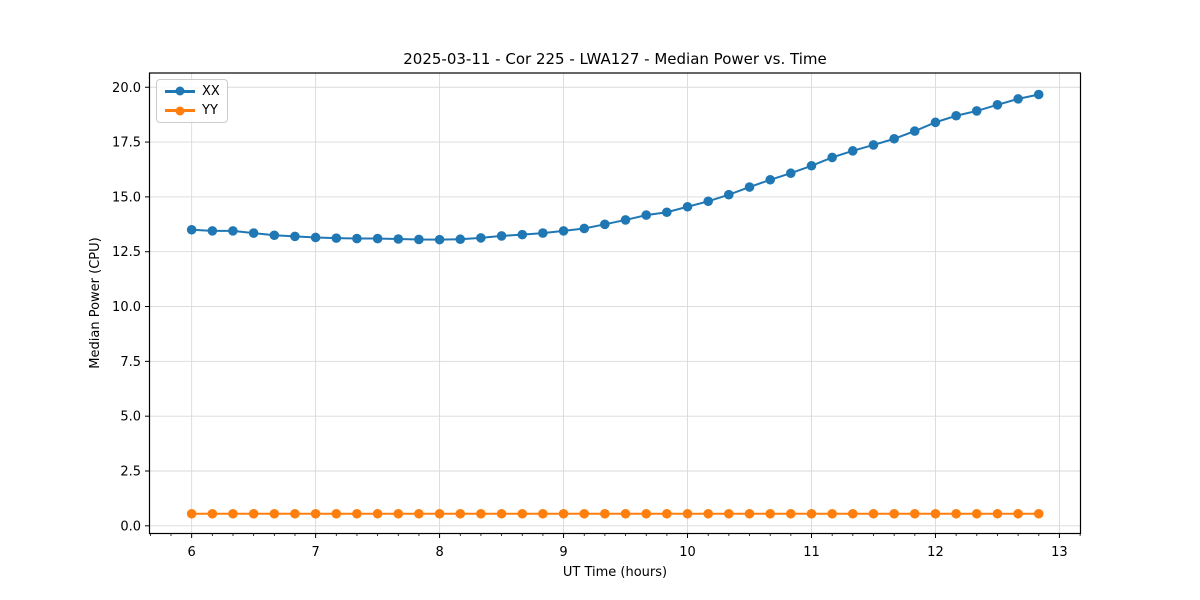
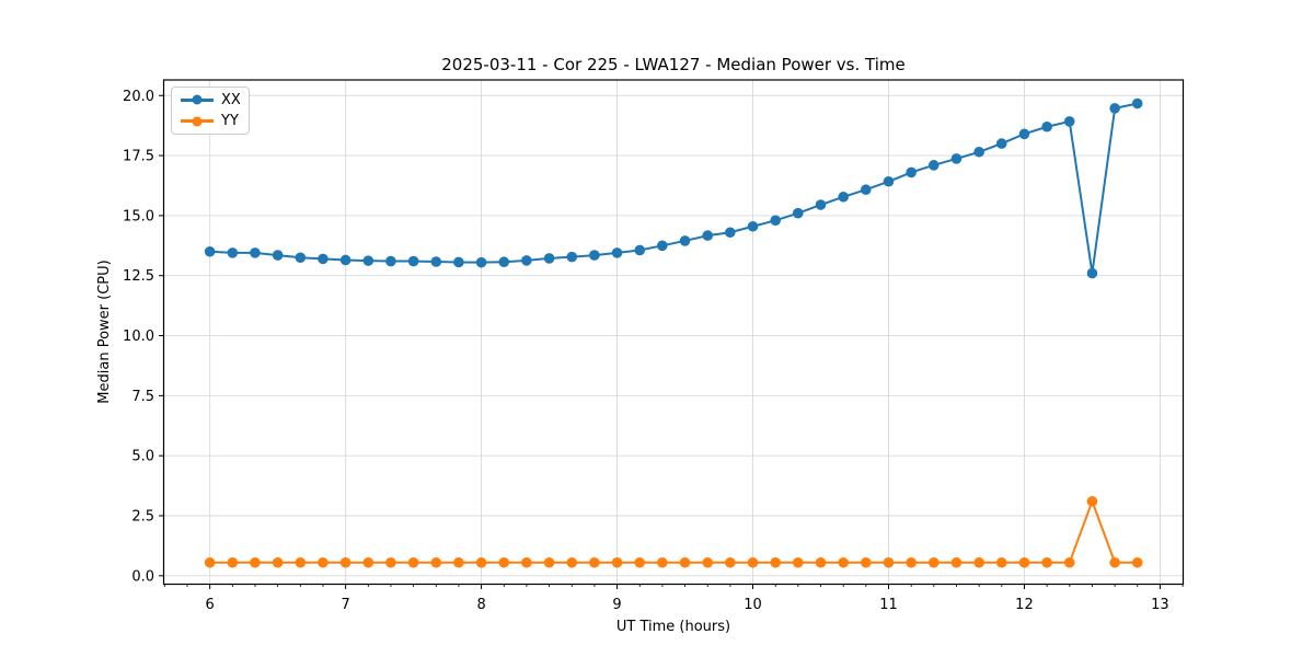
XX/12.5: 19.2 -> 12.6
YY/12.5: 0.6 -> 3.1
